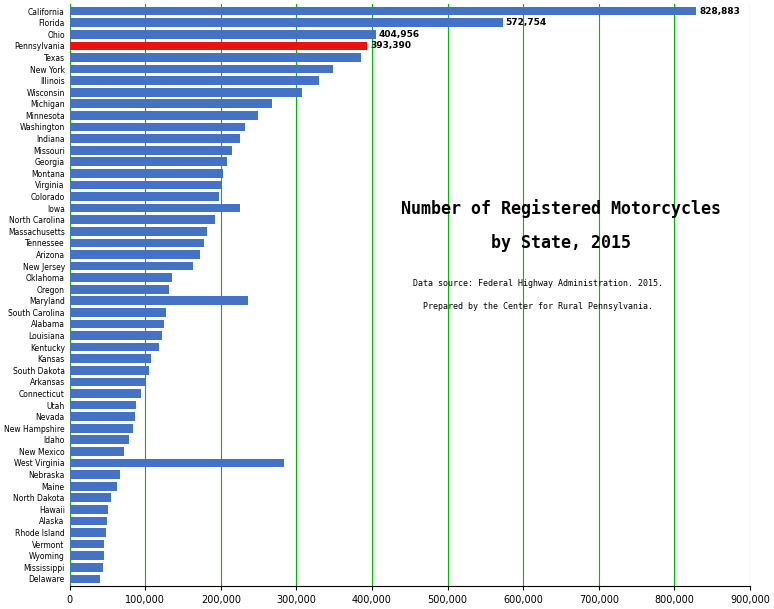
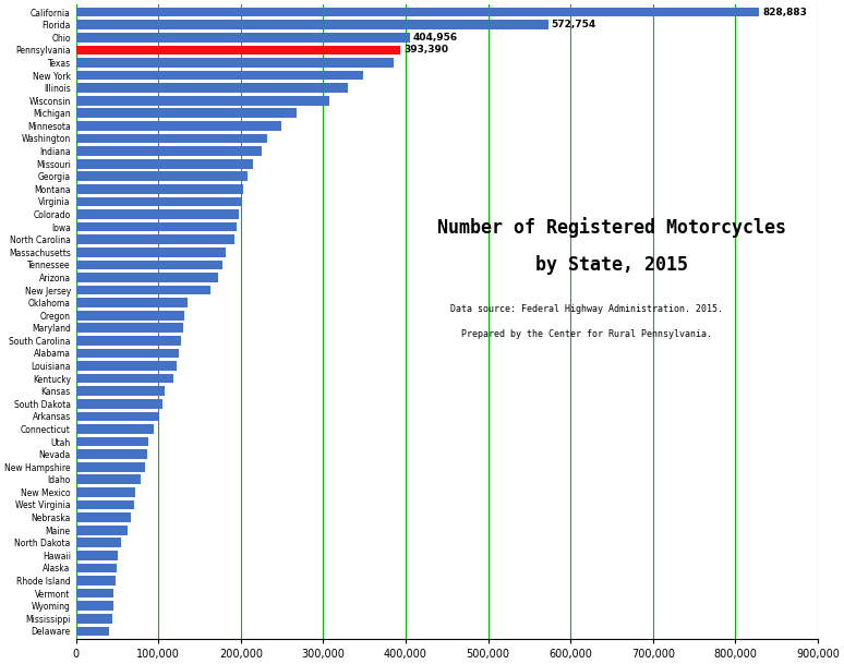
Iowa: 226,000 -> 195,000
Maryland: 236,000 -> 130,000
West Virginia: 284,000 -> 70,000
